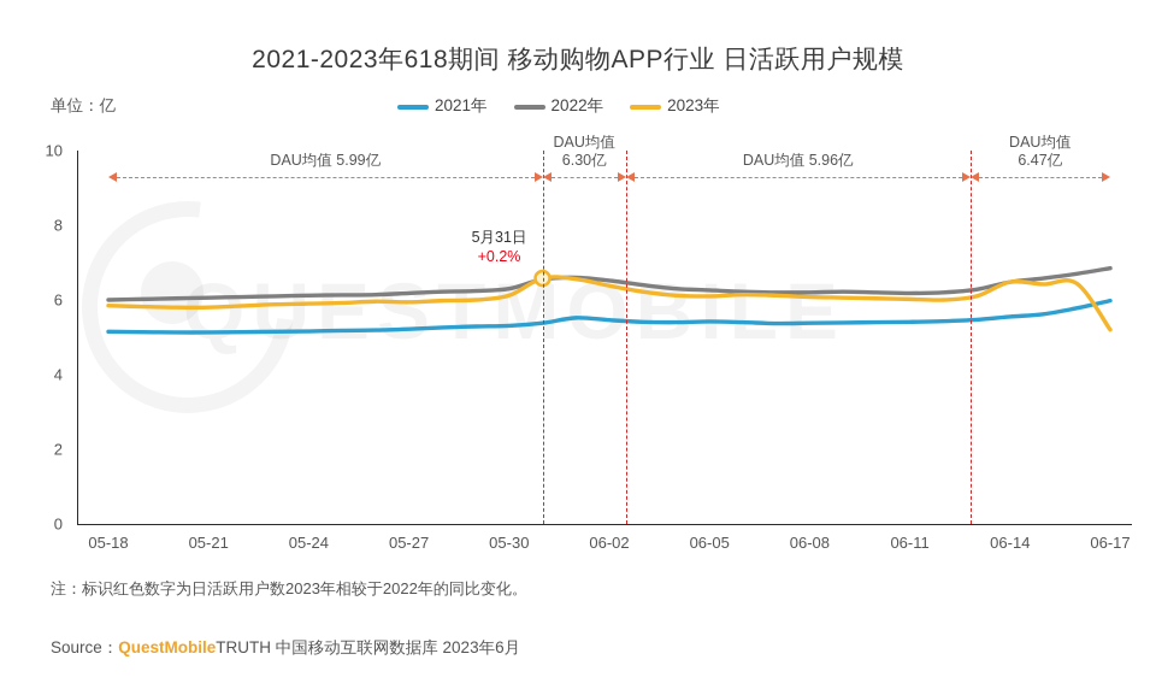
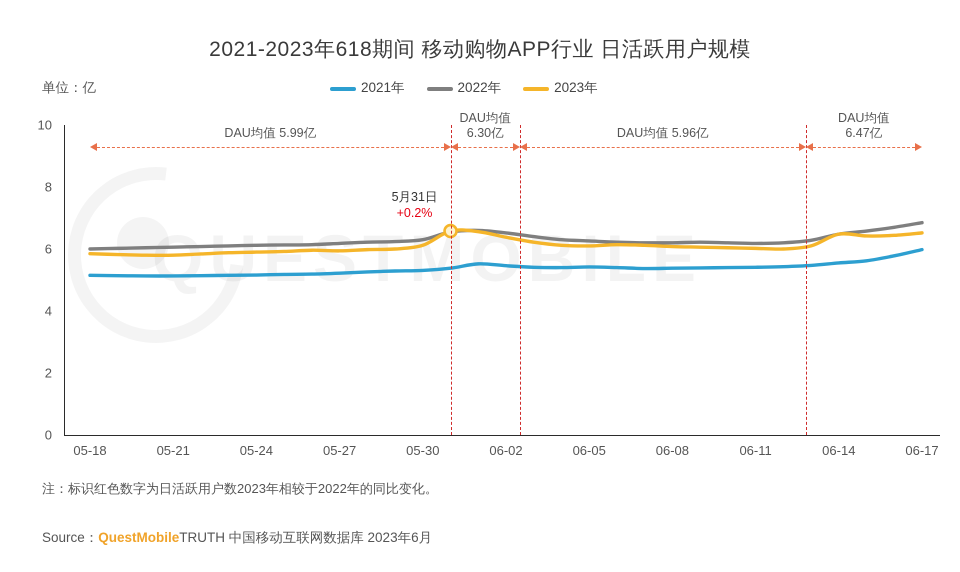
2023年/06-17: 5.2 -> 6.5
